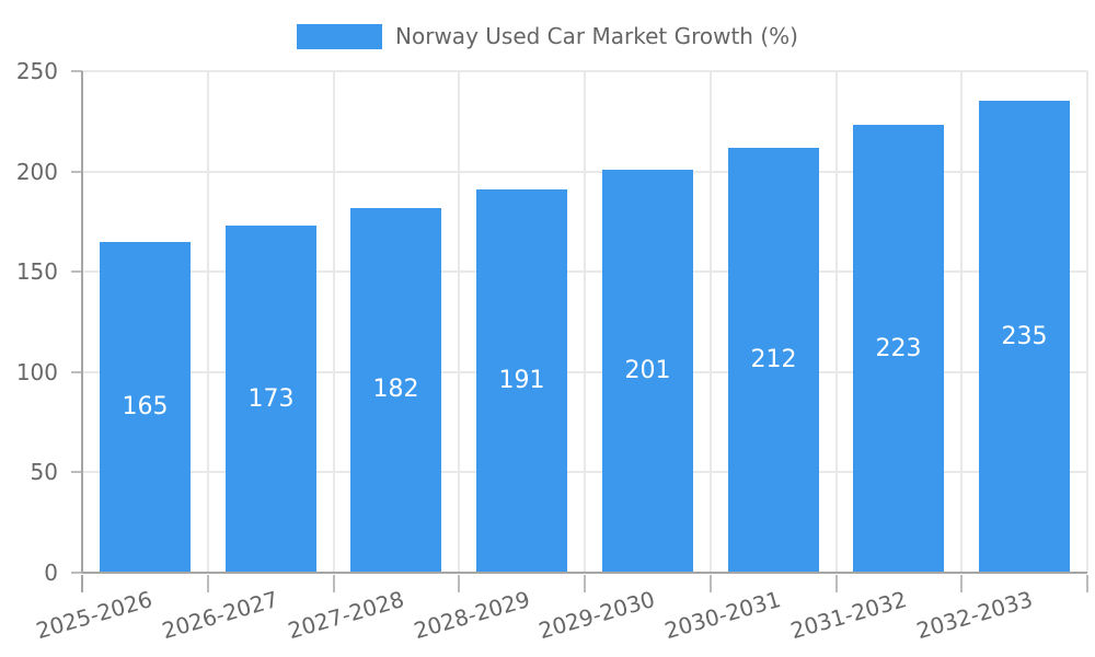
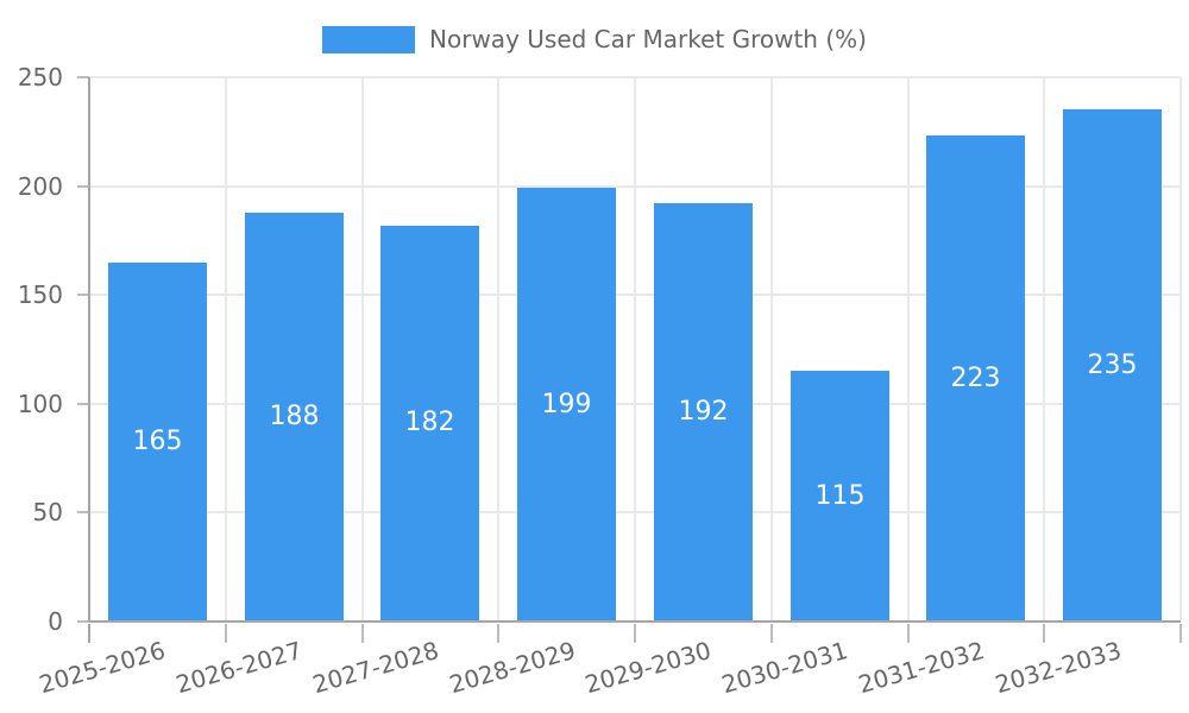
2026-2027: 173 -> 188
2028-2029: 191 -> 199
2029-2030: 201 -> 192
2030-2031: 212 -> 115
